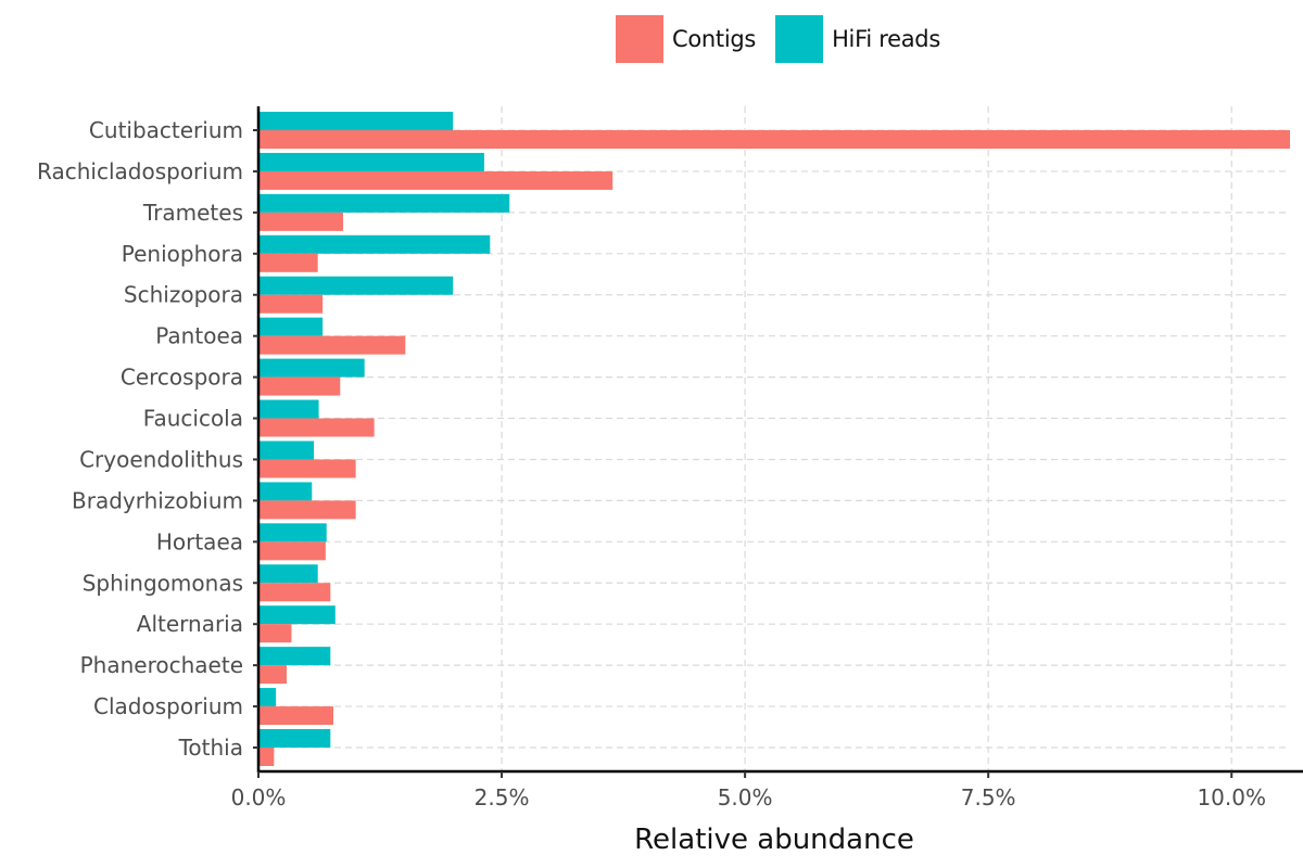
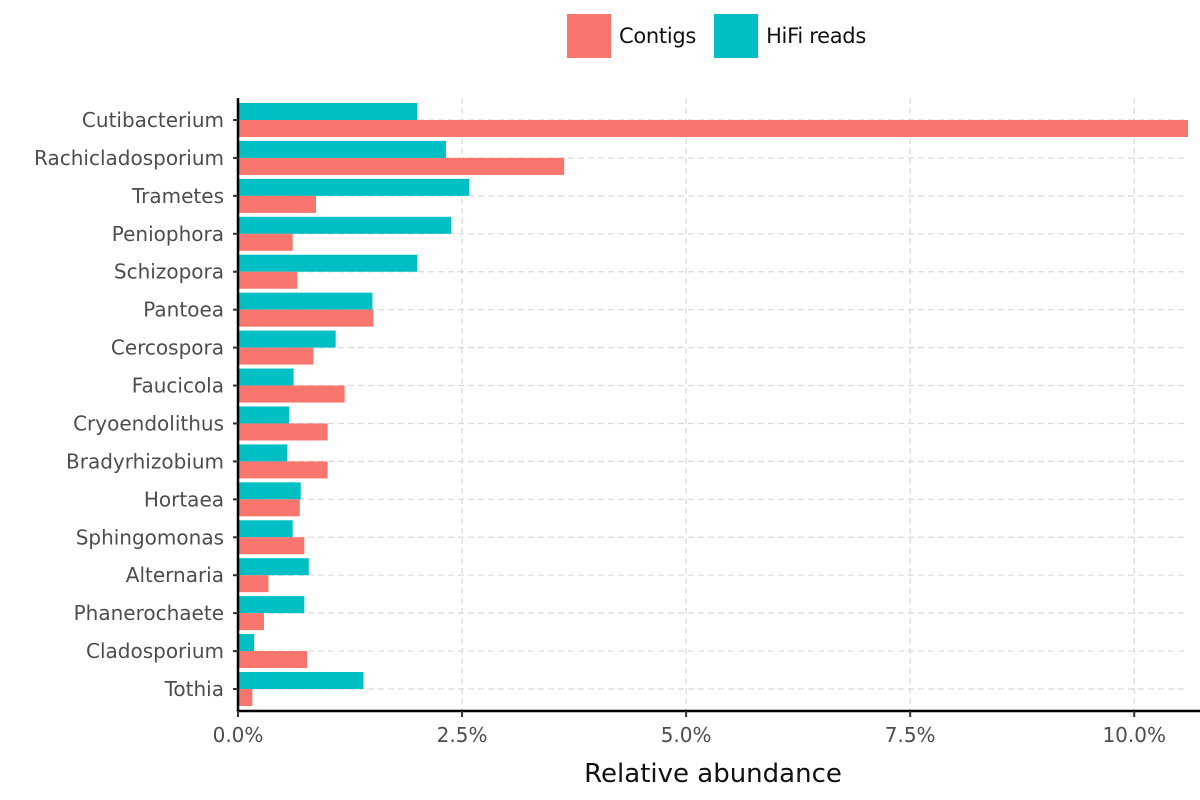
HiFi reads/Pantoea: 0.7% -> 1.5%
HiFi reads/Tothia: 0.7% -> 1.4%
